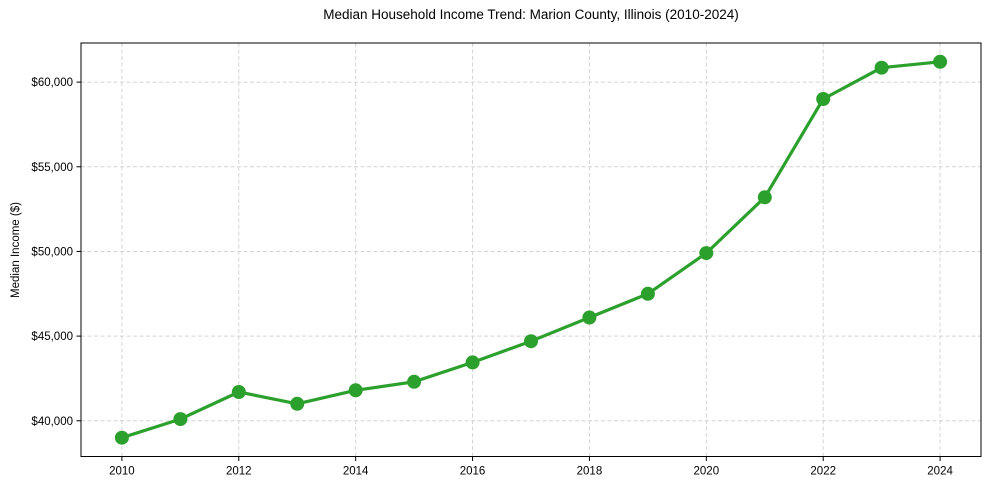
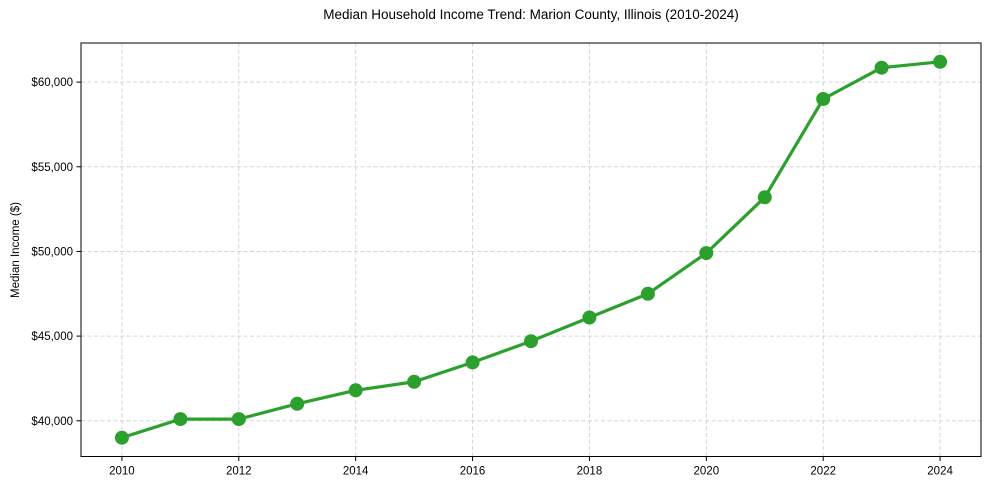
2012: $41700 -> $40100
